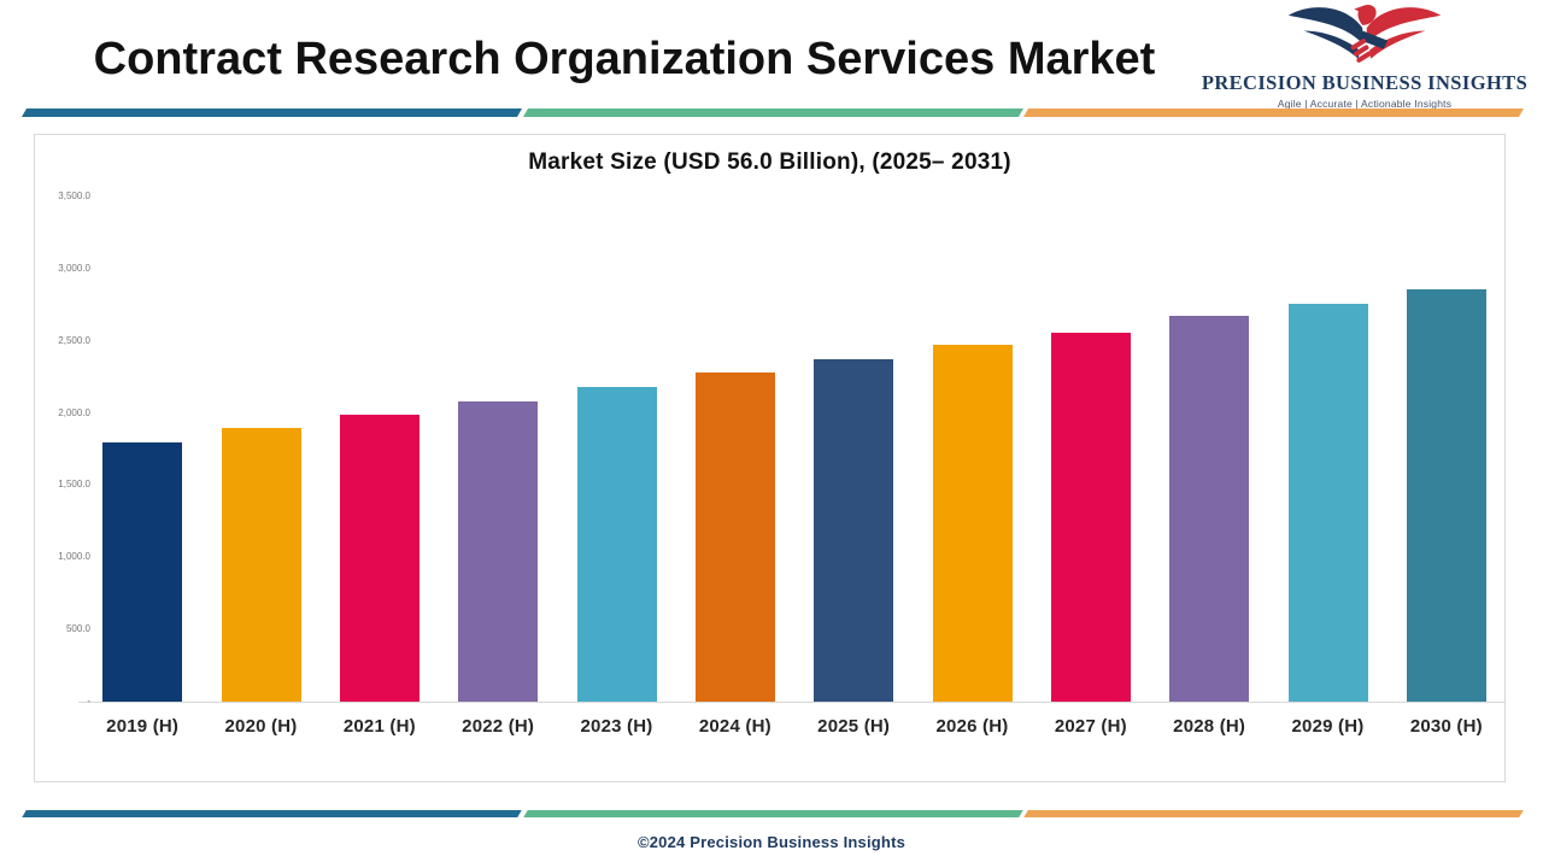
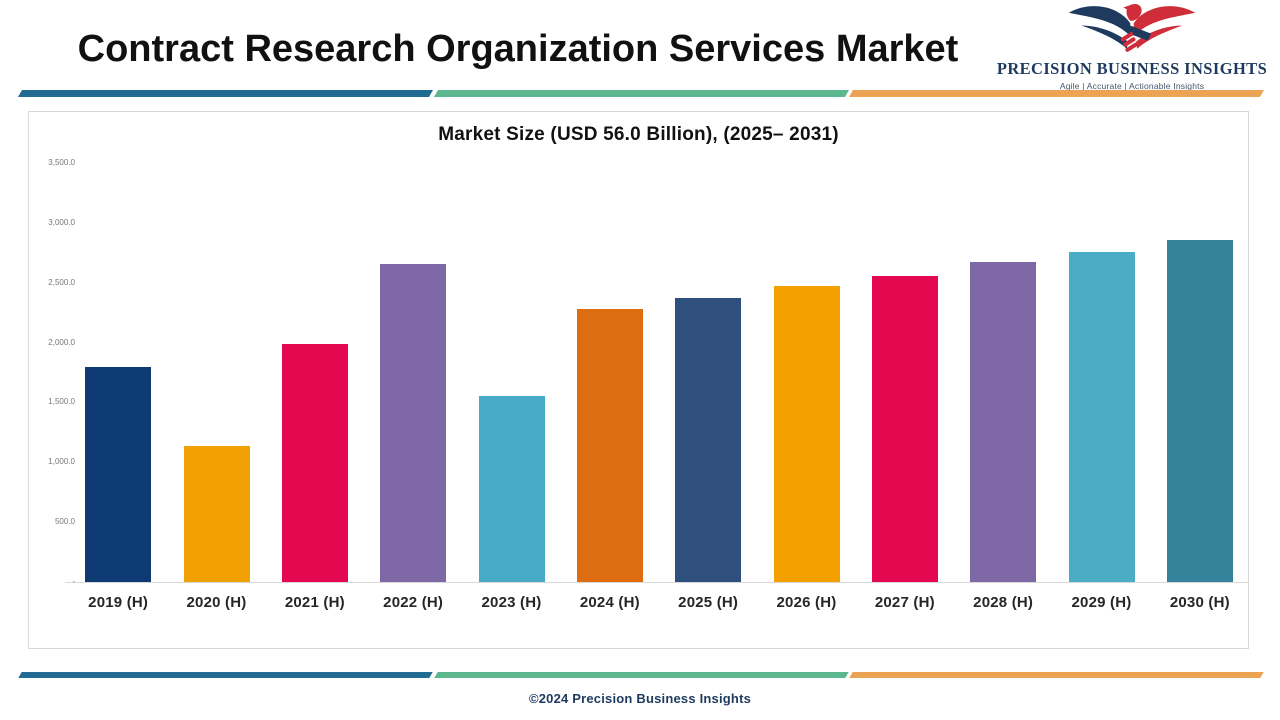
2020 (H): 1900 -> 1140
2022 (H): 2080 -> 2660
2023 (H): 2180 -> 1550
